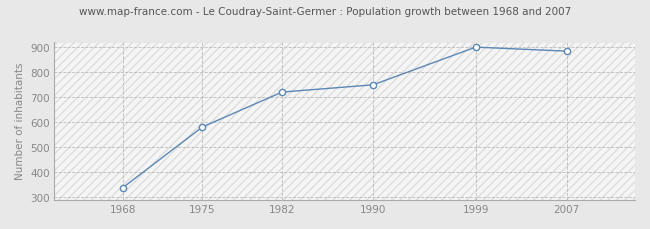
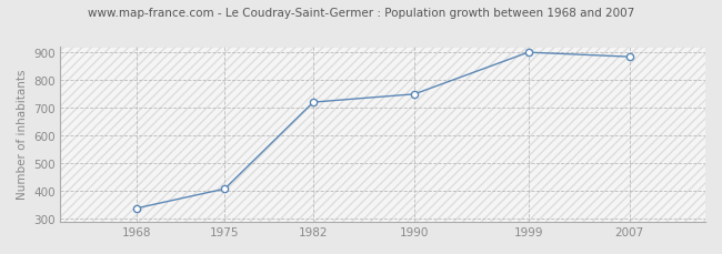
1975: 580 -> 408
